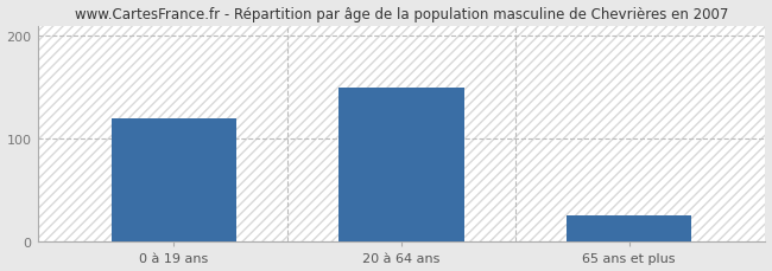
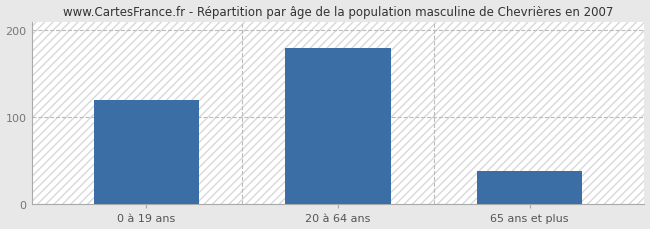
20 à 64 ans: 150 -> 180
65 ans et plus: 26 -> 38
